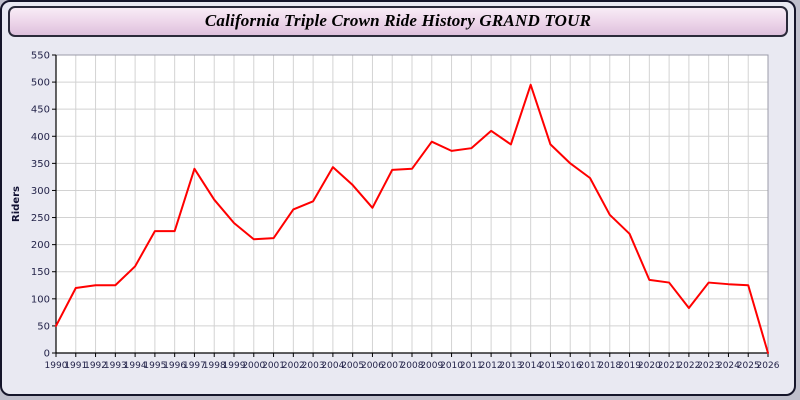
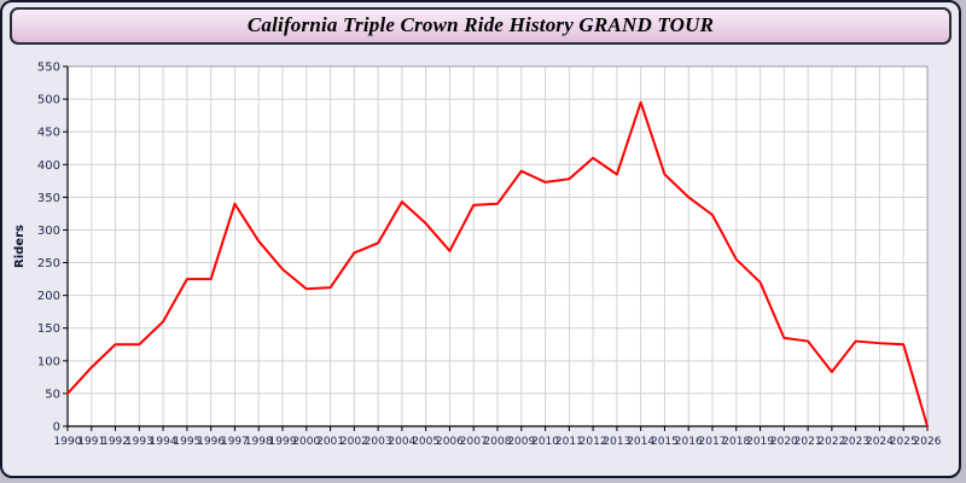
1991: 120 -> 90
